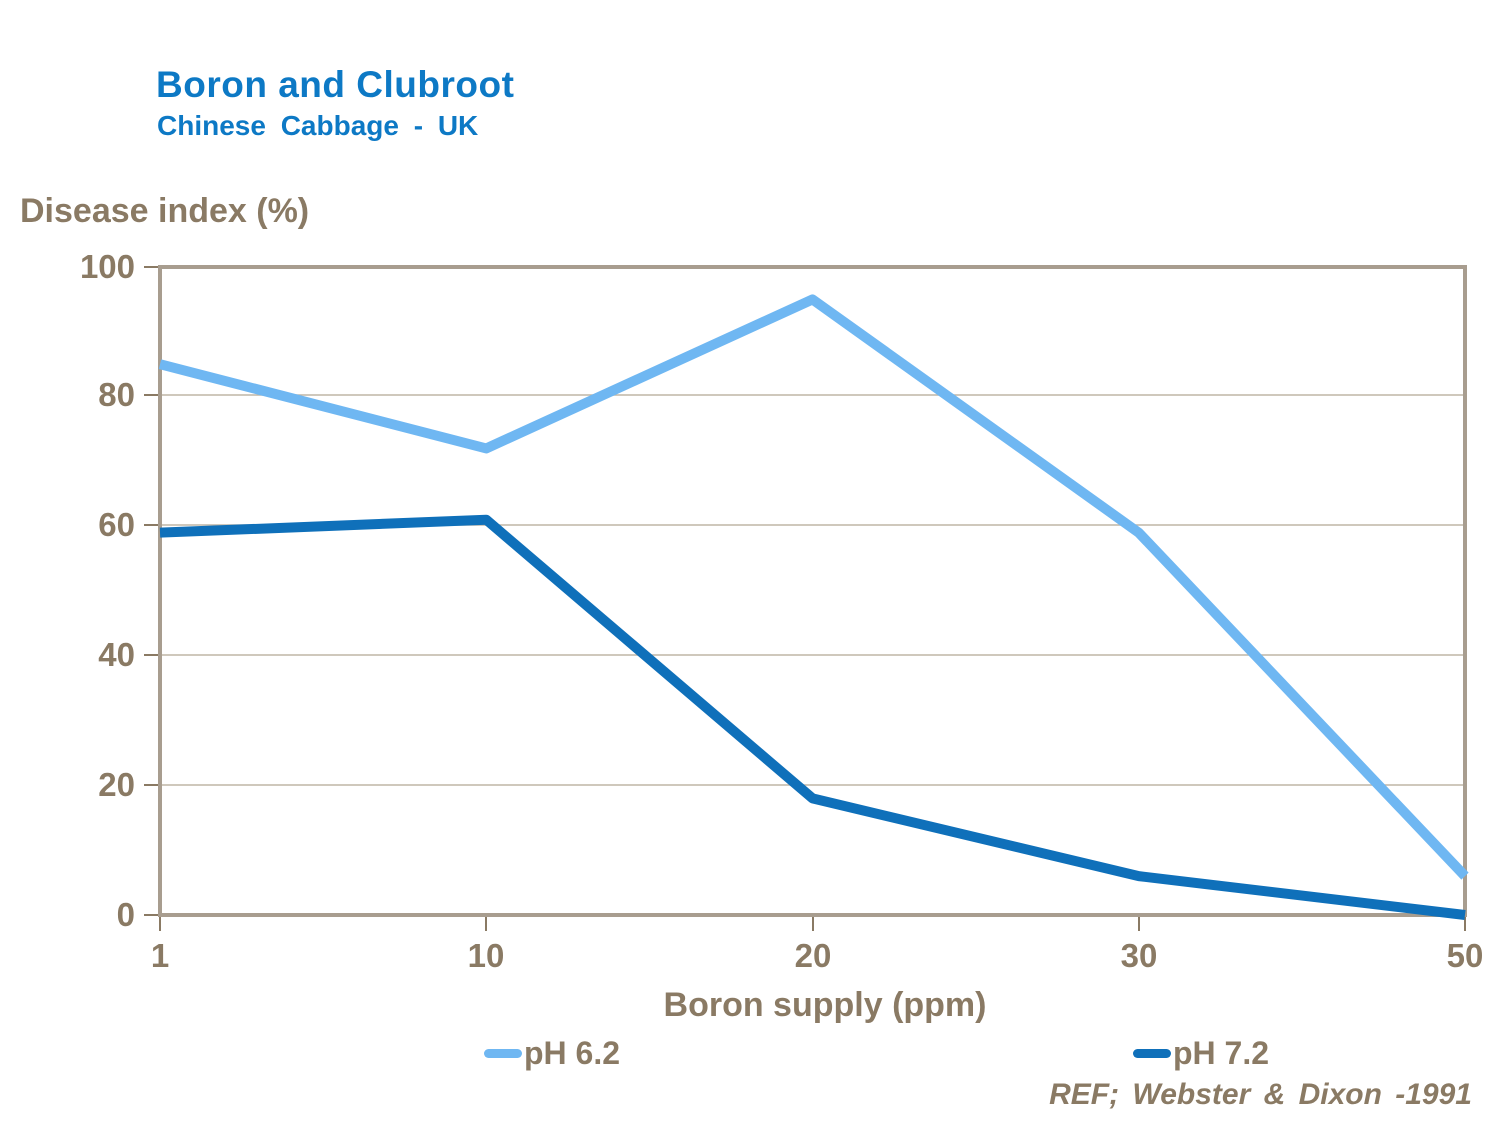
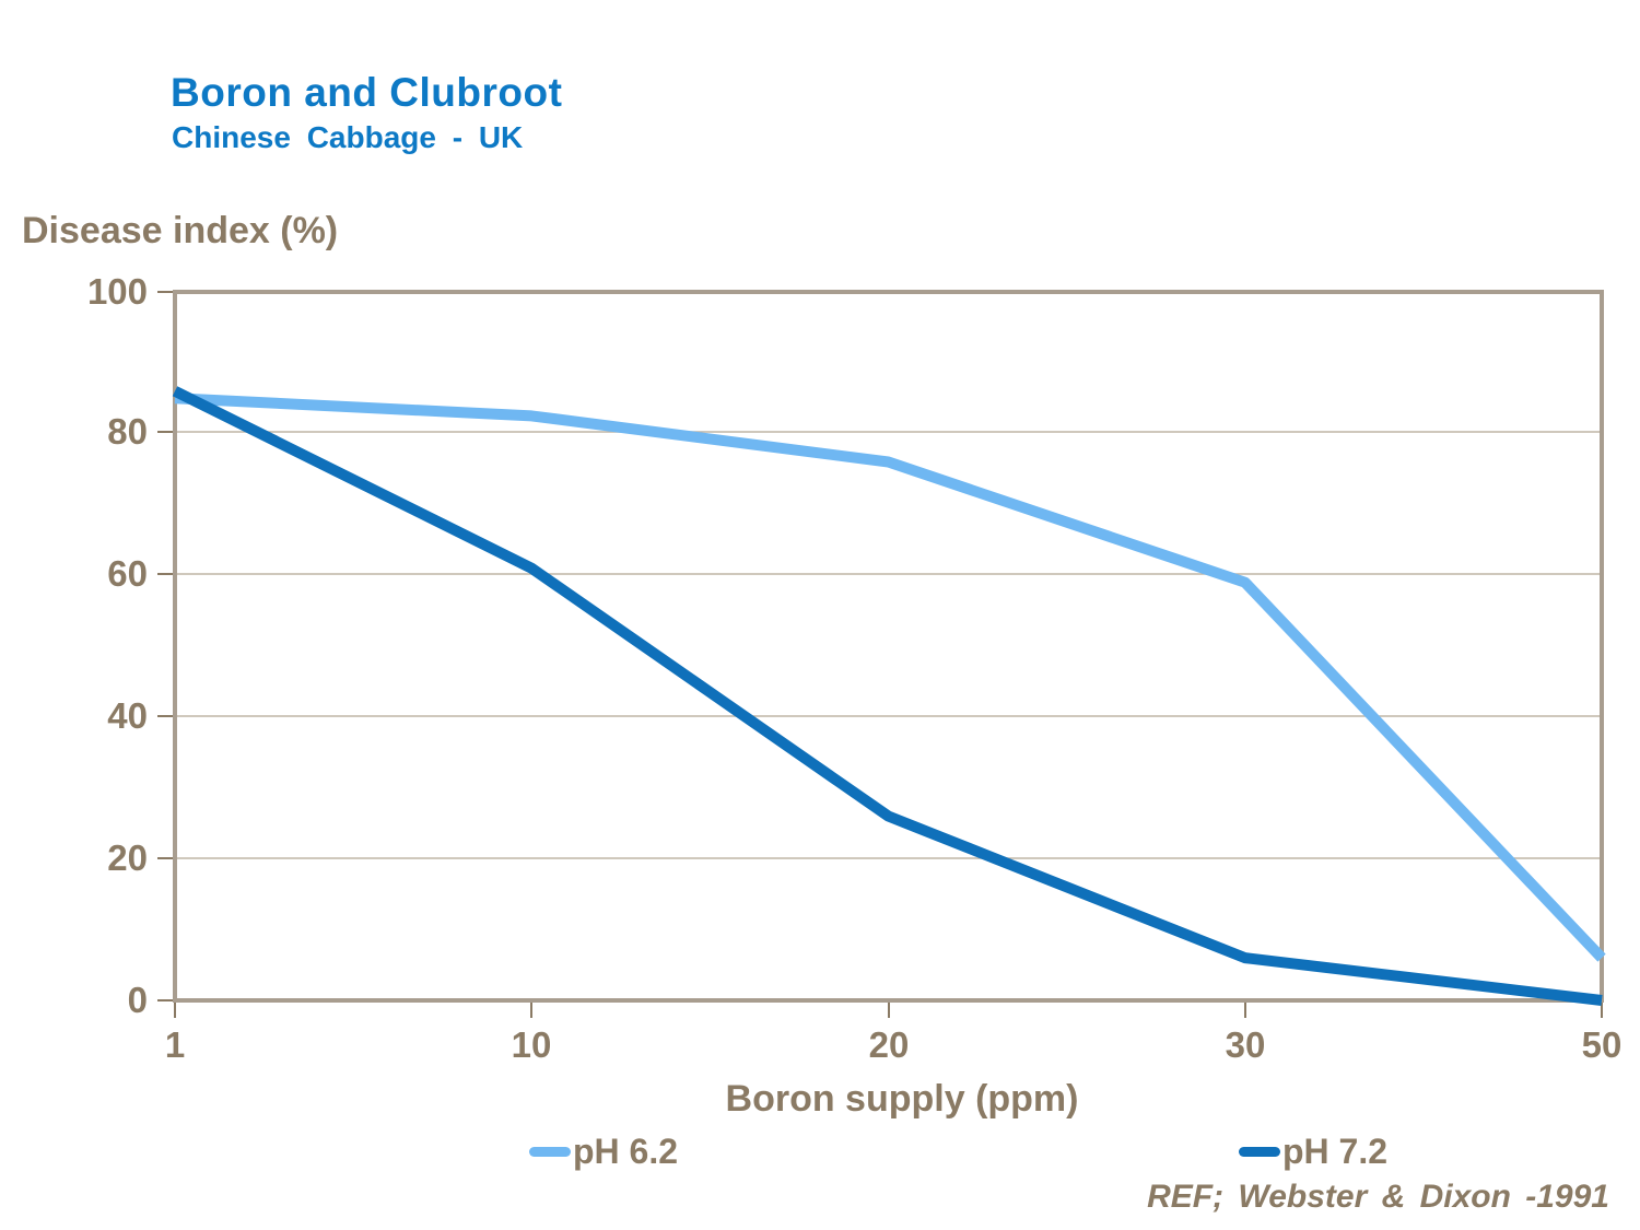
pH 7.2/1: 59 -> 86
pH 6.2/10: 72 -> 82
pH 6.2/20: 95 -> 76
pH 7.2/20: 18 -> 26
